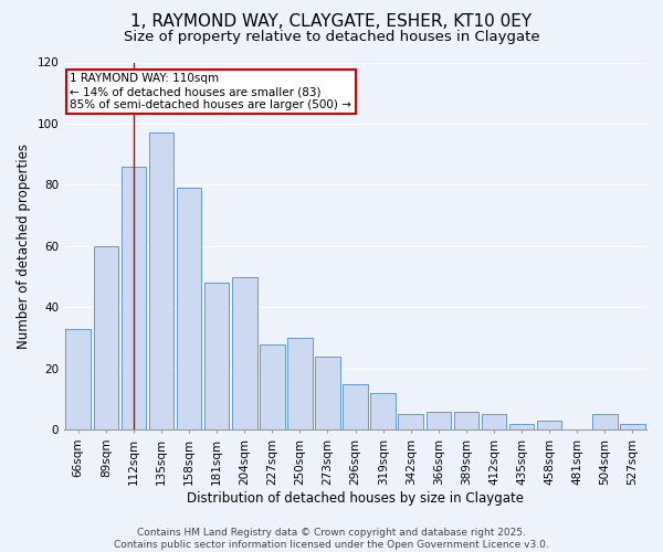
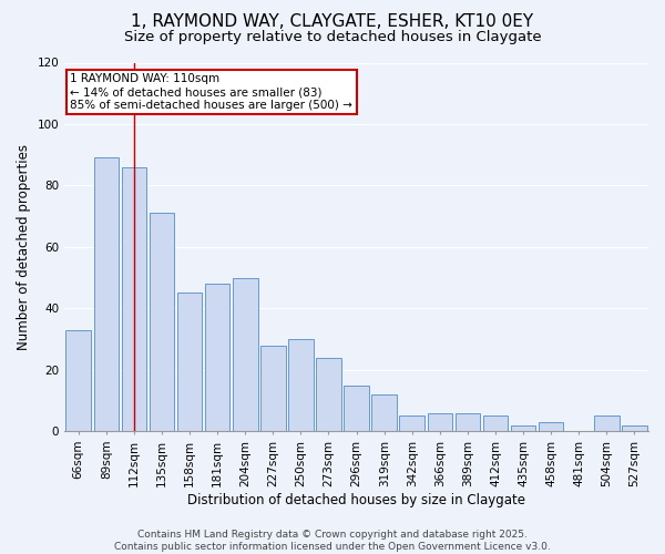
89sqm: 60 -> 89
135sqm: 97 -> 71
158sqm: 79 -> 45
